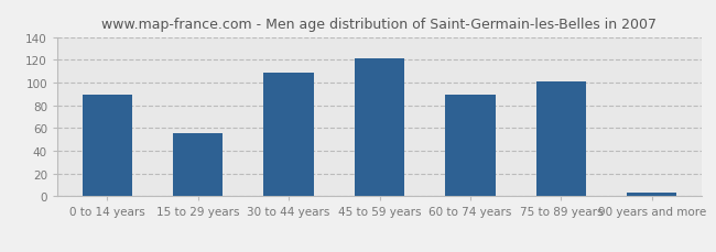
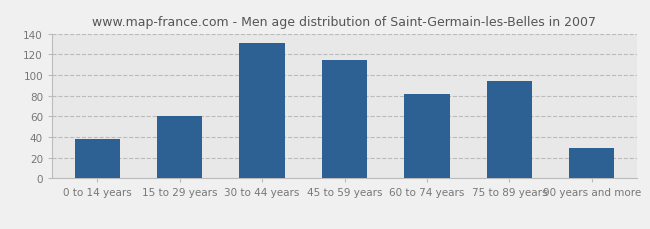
0 to 14 years: 89 -> 38
15 to 29 years: 55 -> 60
30 to 44 years: 109 -> 131
45 to 59 years: 121 -> 114
60 to 74 years: 89 -> 82
75 to 89 years: 101 -> 94
90 years and more: 3 -> 29
